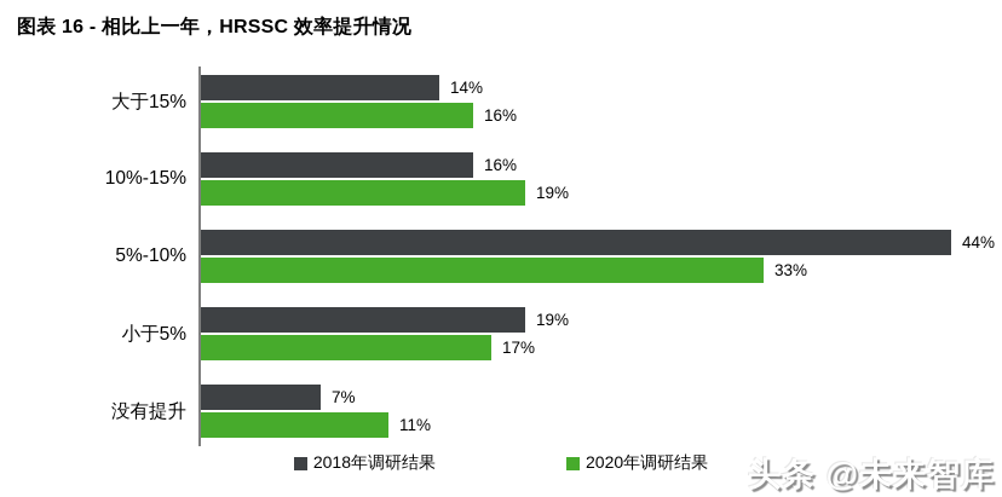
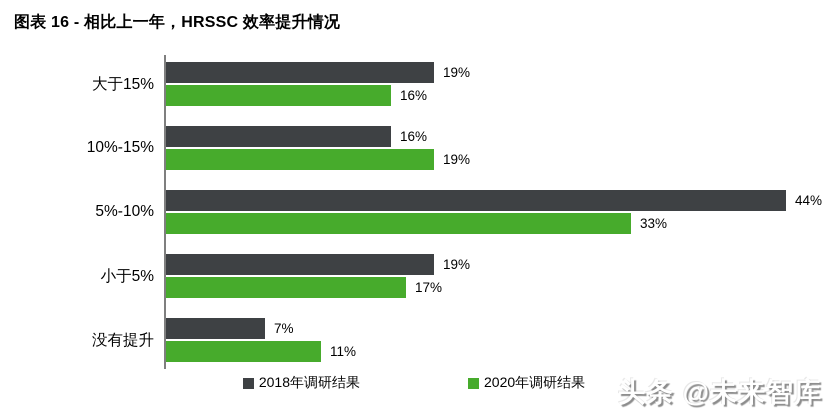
2018年调研结果/大于15%: 14% -> 19%
